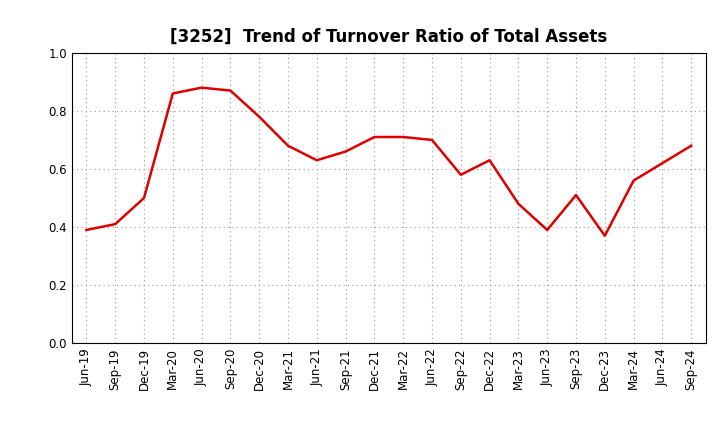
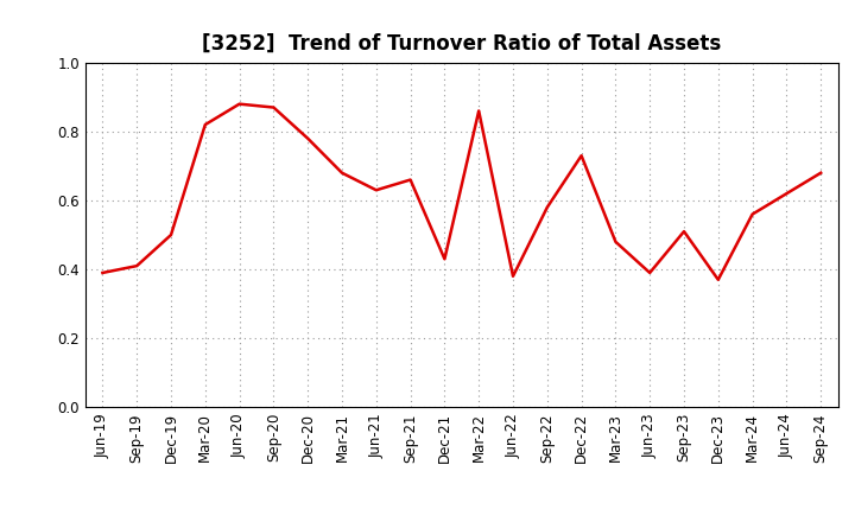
Mar-20: 0.86 -> 0.82
Dec-21: 0.71 -> 0.43
Mar-22: 0.71 -> 0.86
Jun-22: 0.70 -> 0.38
Dec-22: 0.63 -> 0.73
